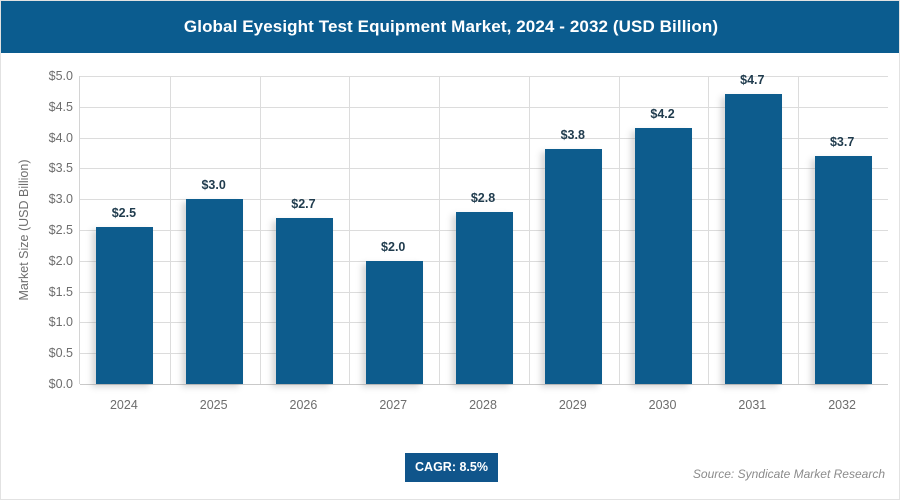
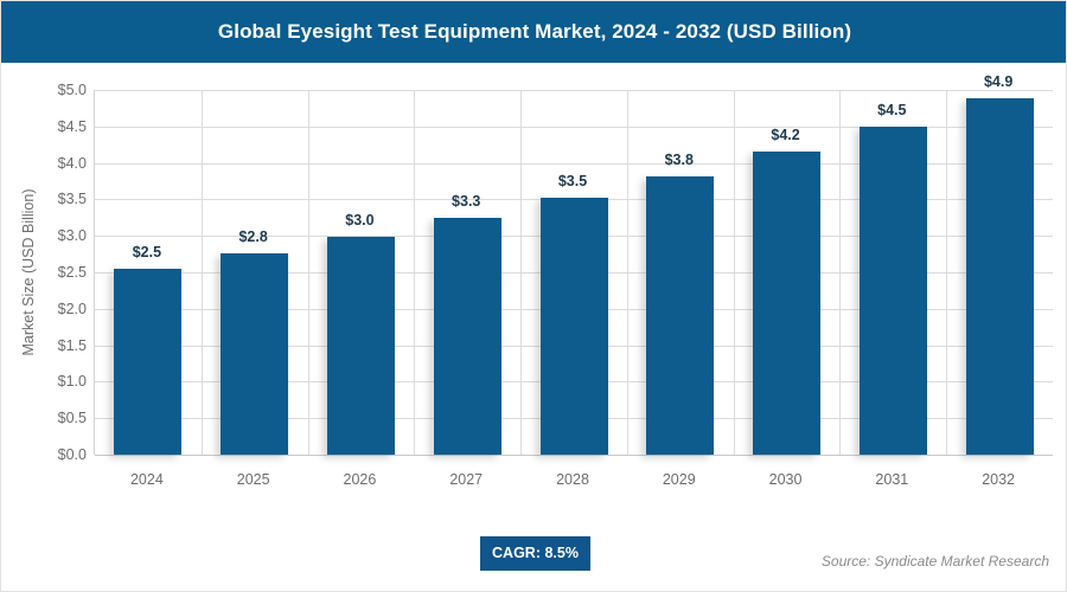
2025: $3.0 -> $2.8
2026: $2.7 -> $3.0
2027: $2.0 -> $3.3
2028: $2.8 -> $3.5
2031: $4.7 -> $4.5
2032: $3.7 -> $4.9
